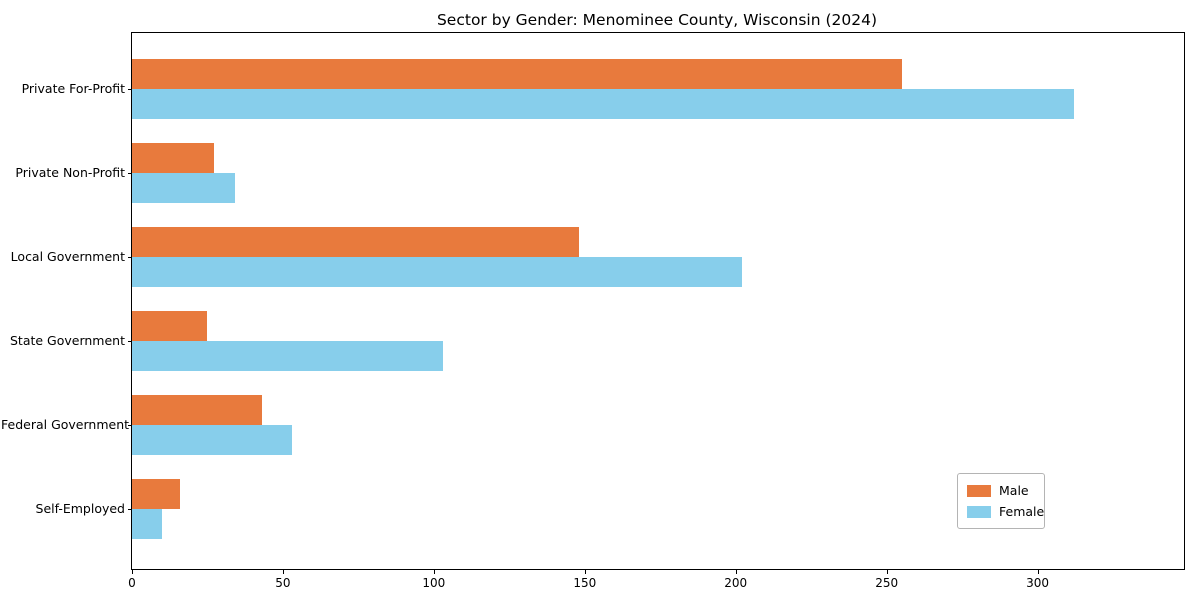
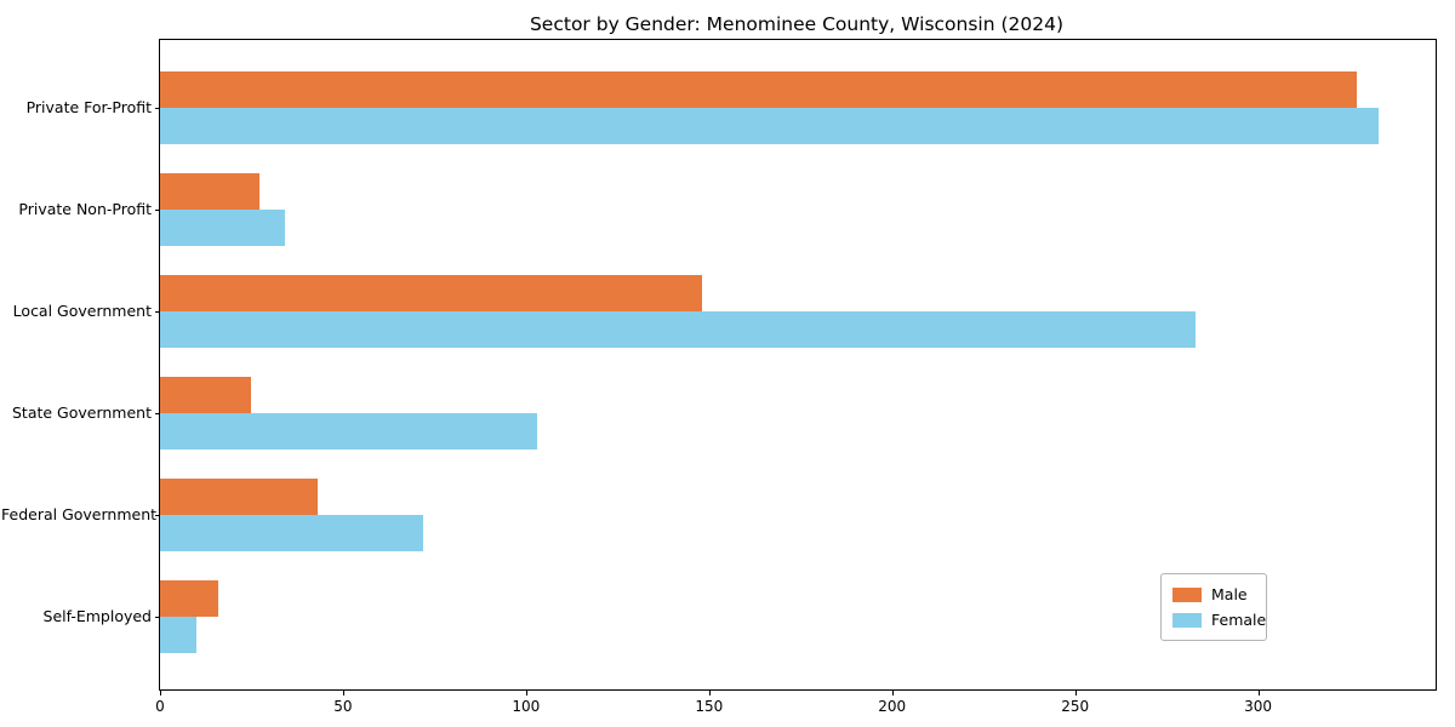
Male/Private For-Profit: 255 -> 327
Female/Private For-Profit: 312 -> 333
Female/Local Government: 202 -> 283
Female/Federal Government: 53 -> 72
